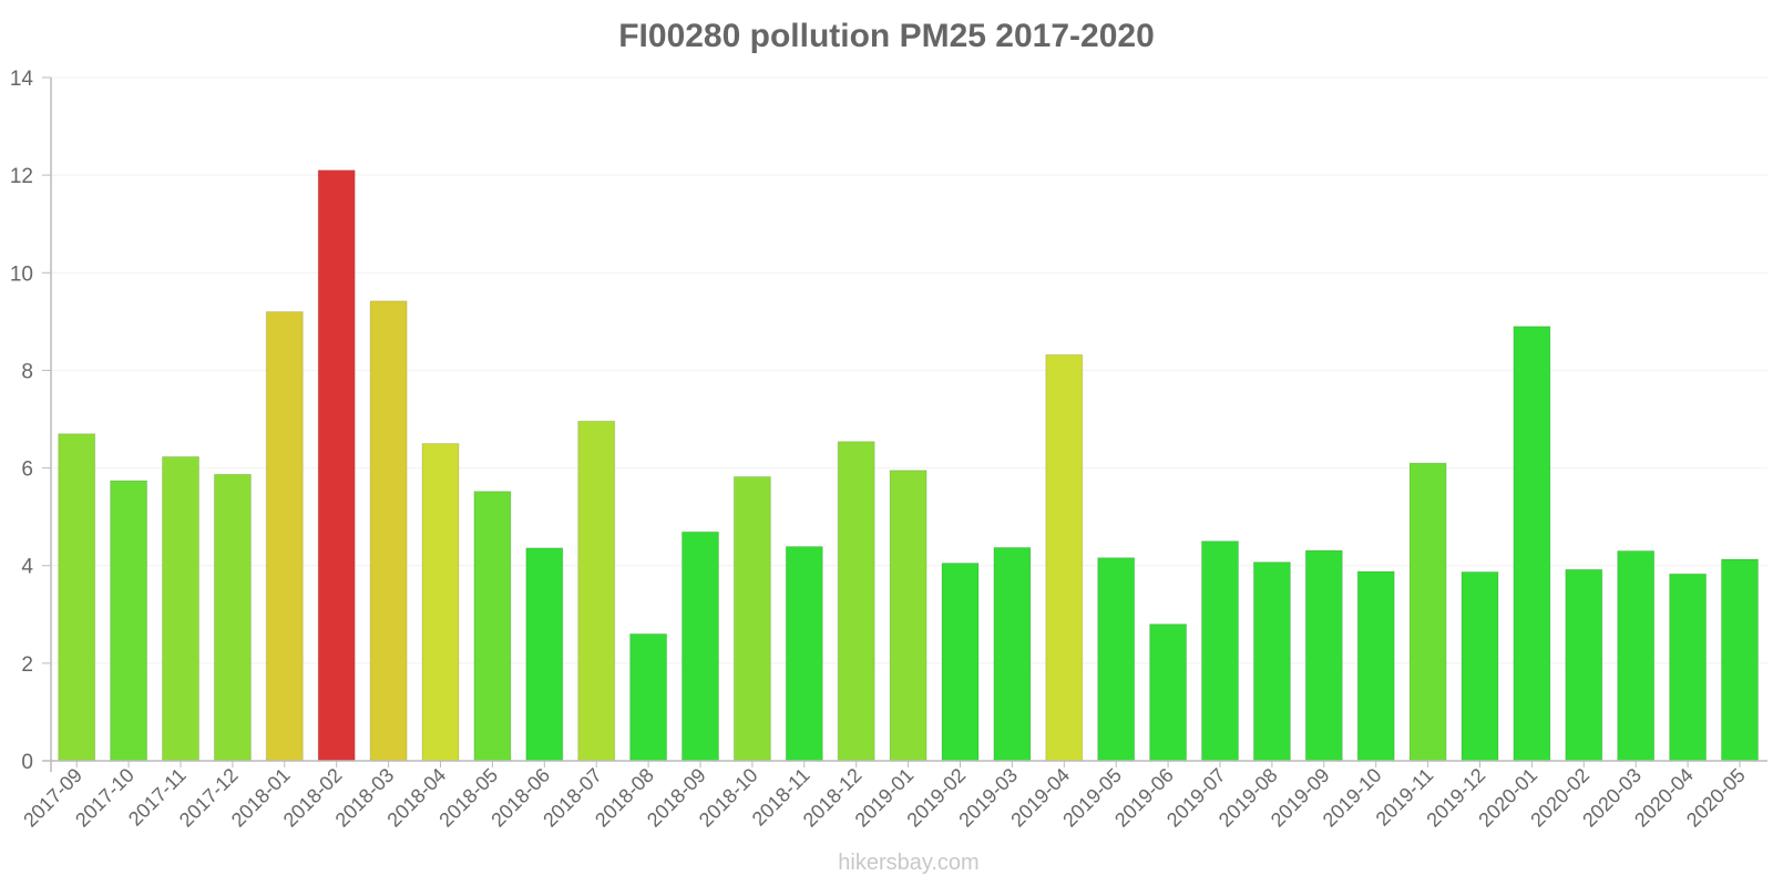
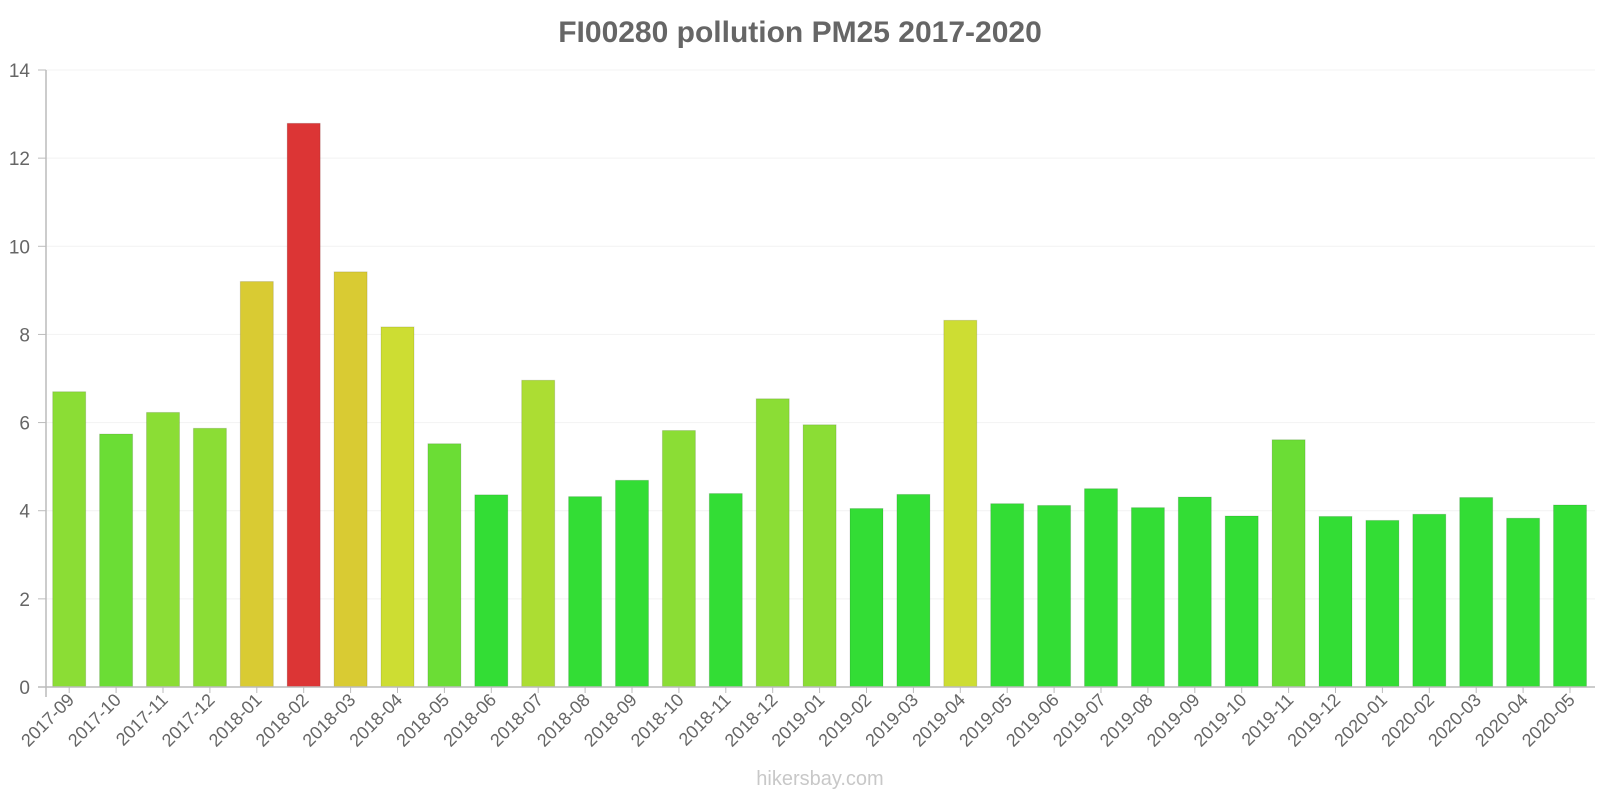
2018-02: 12.1 -> 12.8
2018-04: 6.5 -> 8.2
2018-08: 2.6 -> 4.3
2019-06: 2.8 -> 4.1
2019-11: 6.1 -> 5.6
2020-01: 8.9 -> 3.8
